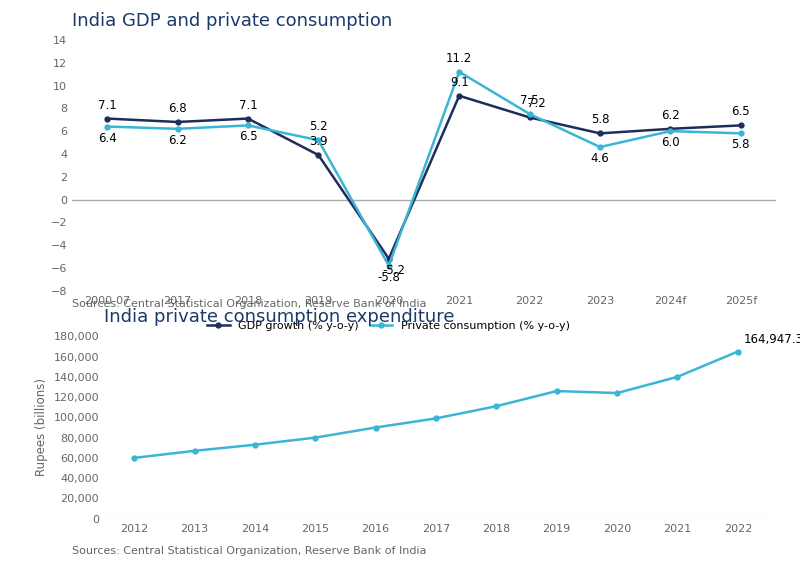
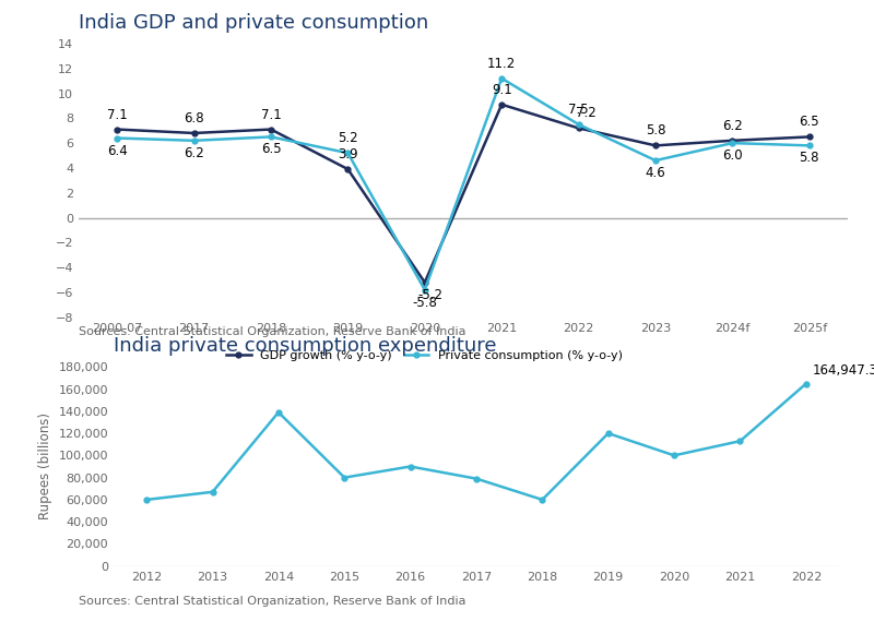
India private consumption expenditure/2014: 73,000 -> 139,000
India private consumption expenditure/2017: 99,000 -> 79,000
India private consumption expenditure/2018: 111,000 -> 60,000
India private consumption expenditure/2019: 126,000 -> 120,000
India private consumption expenditure/2020: 124,000 -> 100,000
India private consumption expenditure/2021: 140,000 -> 113,000
